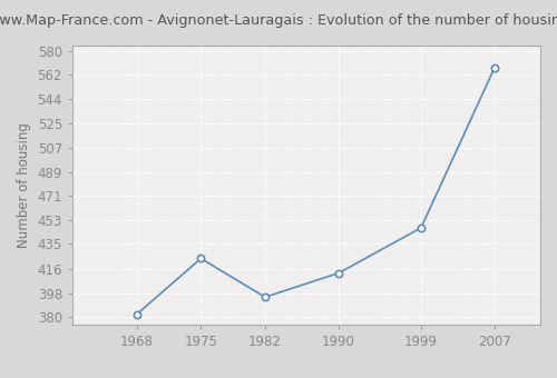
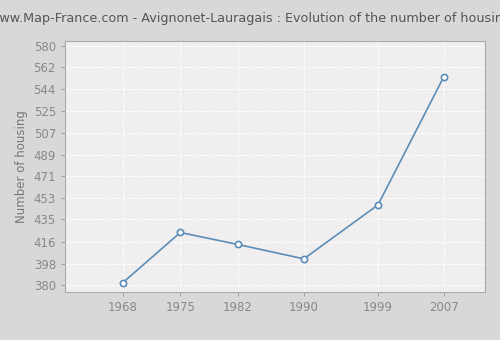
1982: 395 -> 414
1990: 413 -> 402
2007: 567 -> 554
